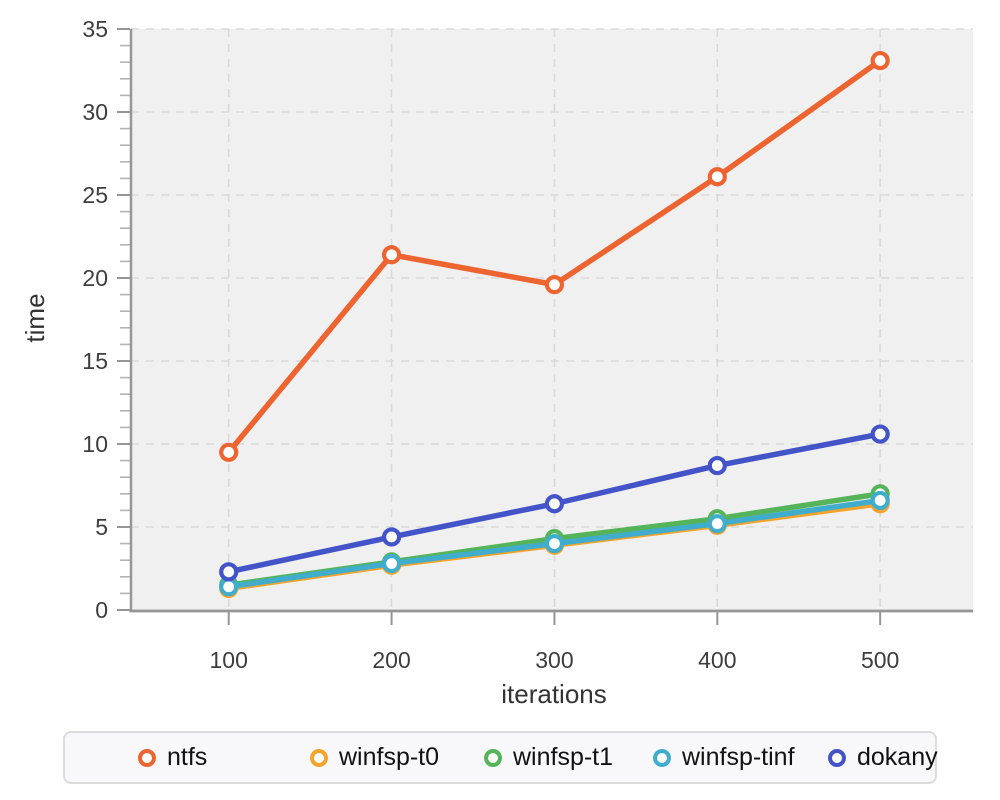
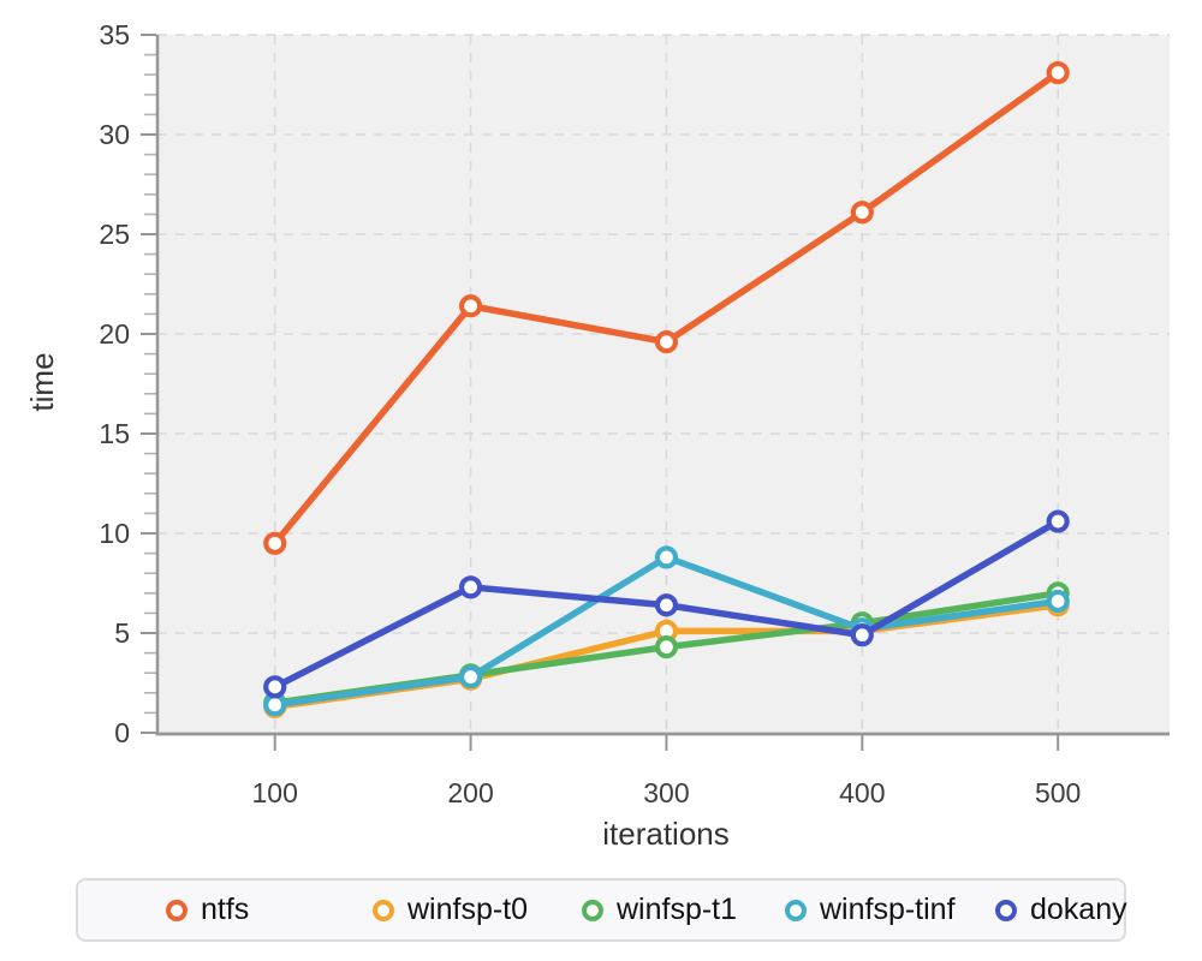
dokany/200: 4.4 -> 7.3
winfsp-t0/300: 3.9 -> 5.1
winfsp-tinf/300: 4.0 -> 8.8
dokany/400: 8.7 -> 4.9
